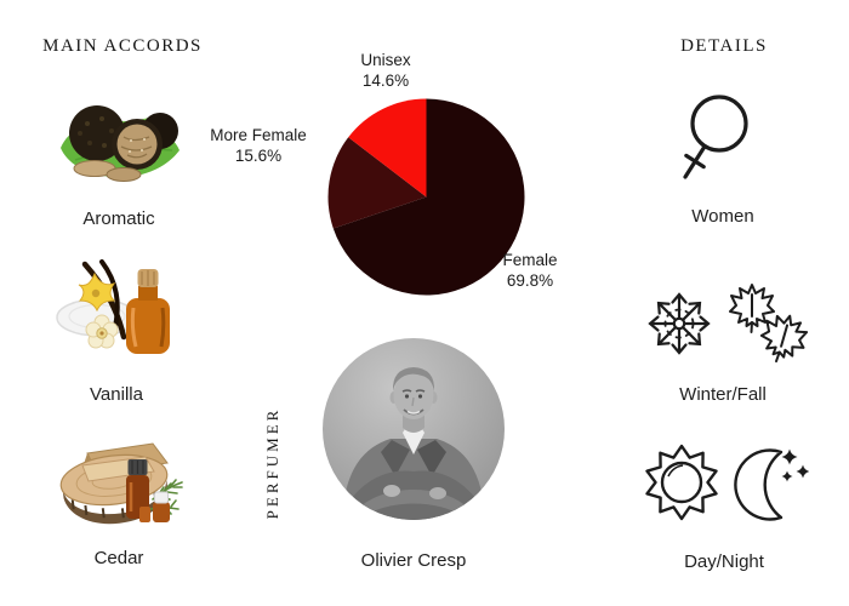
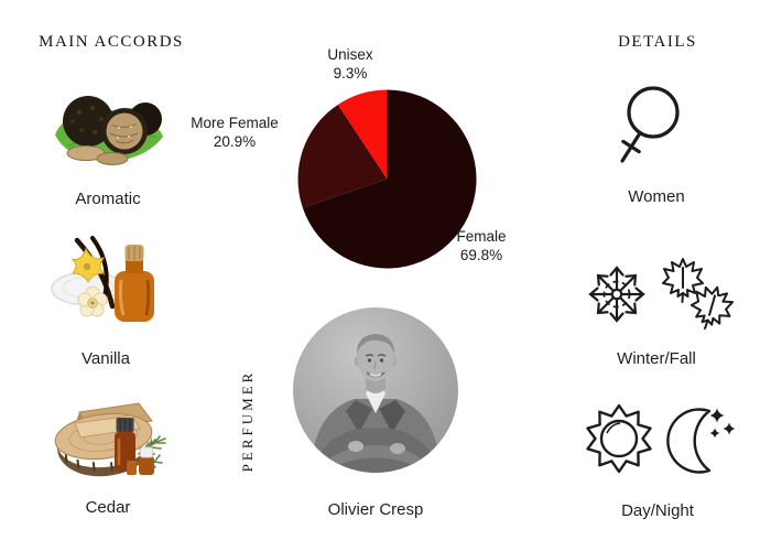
More Female: 15.6% -> 20.9%
Unisex: 14.6% -> 9.3%
